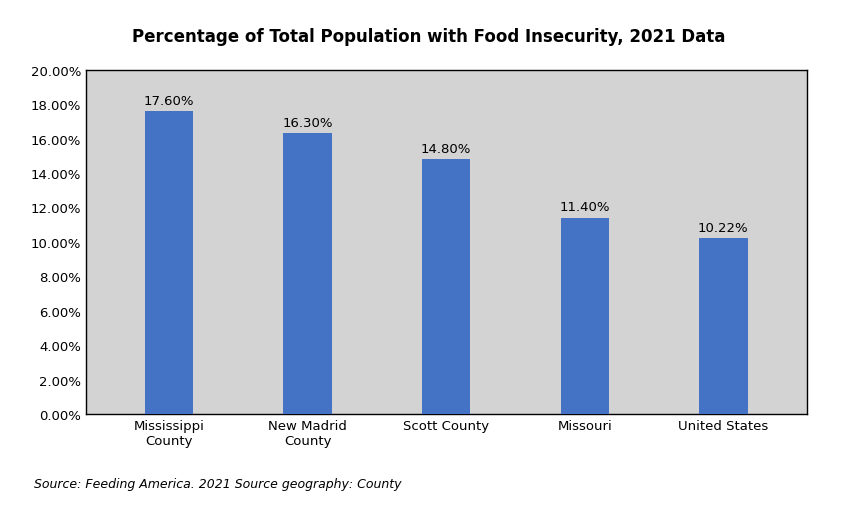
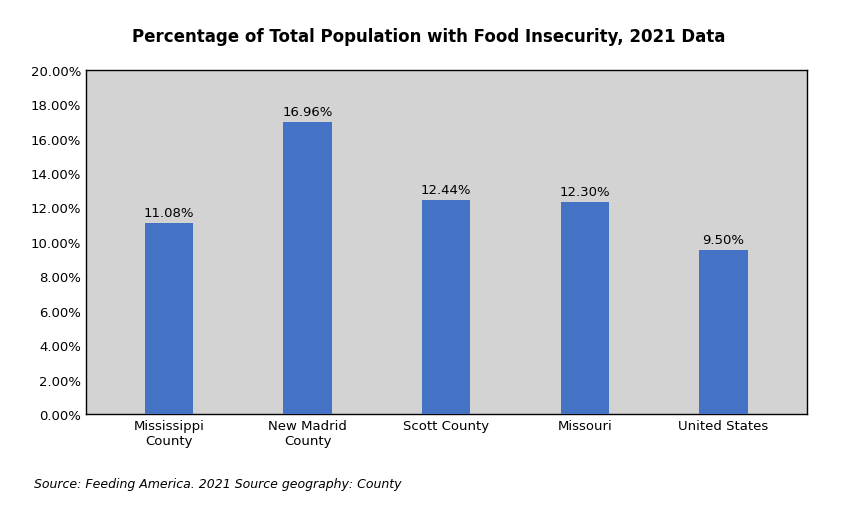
Mississippi County: 17.60% -> 11.08%
New Madrid County: 16.30% -> 16.96%
Scott County: 14.80% -> 12.44%
Missouri: 11.40% -> 12.30%
United States: 10.22% -> 9.50%
